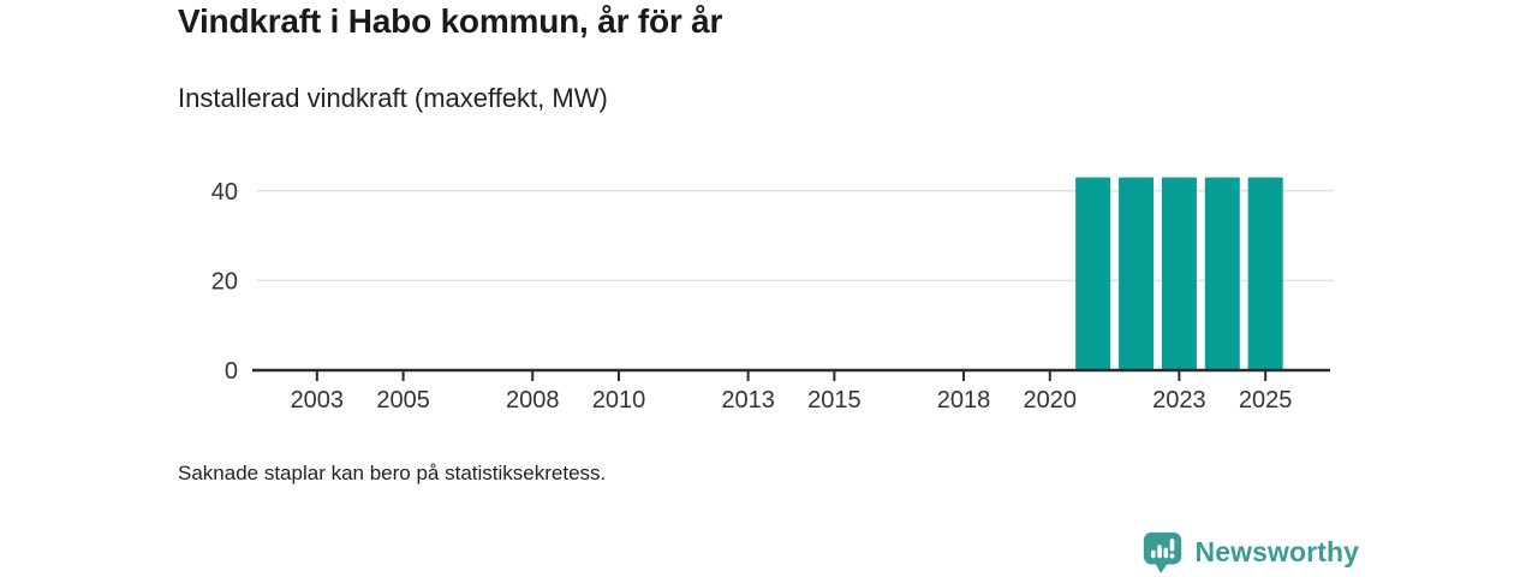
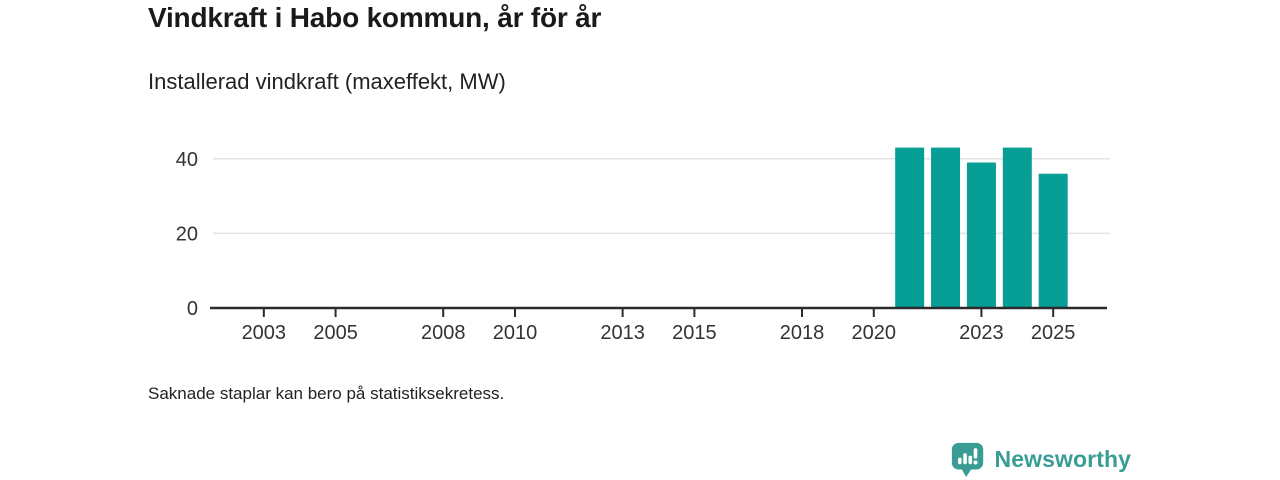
2023: 43 -> 39
2025: 43 -> 36
